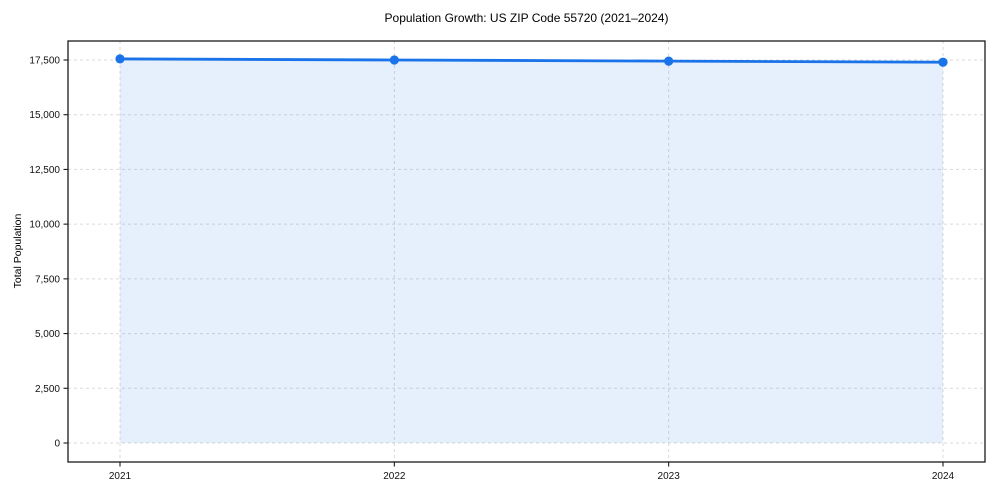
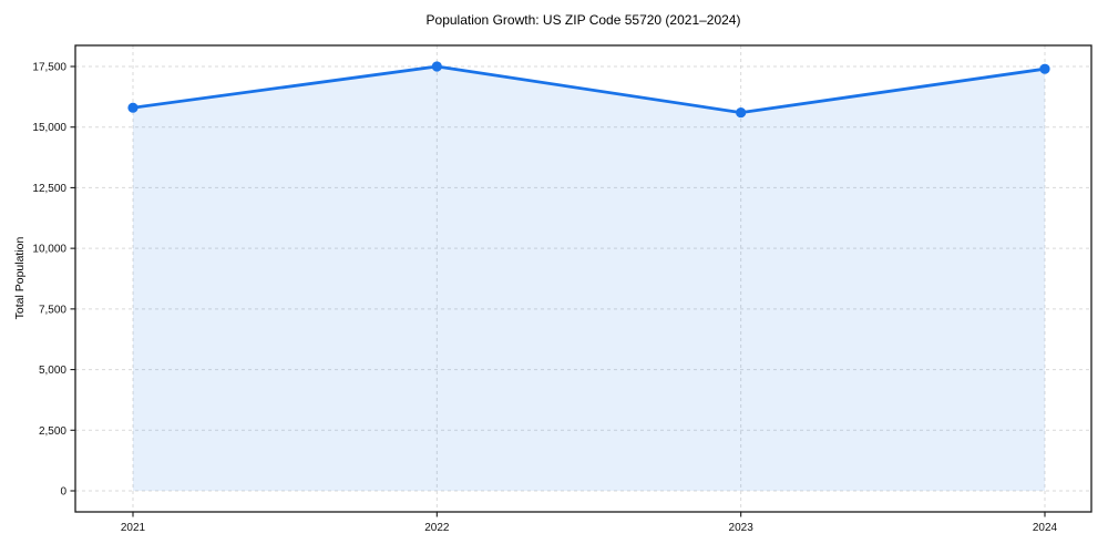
2021: 17600 -> 15800
2023: 17400 -> 15600
